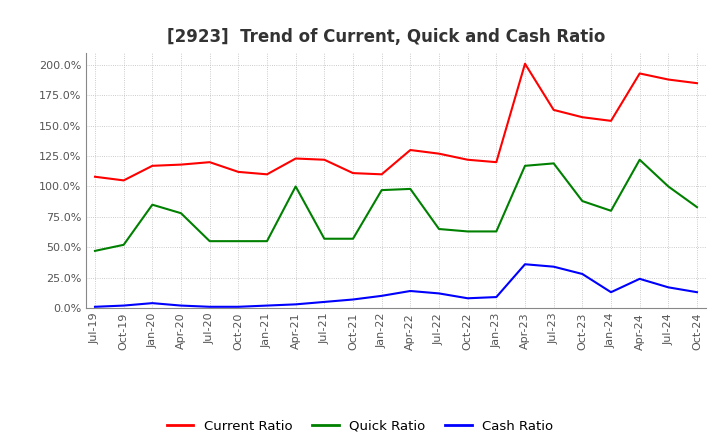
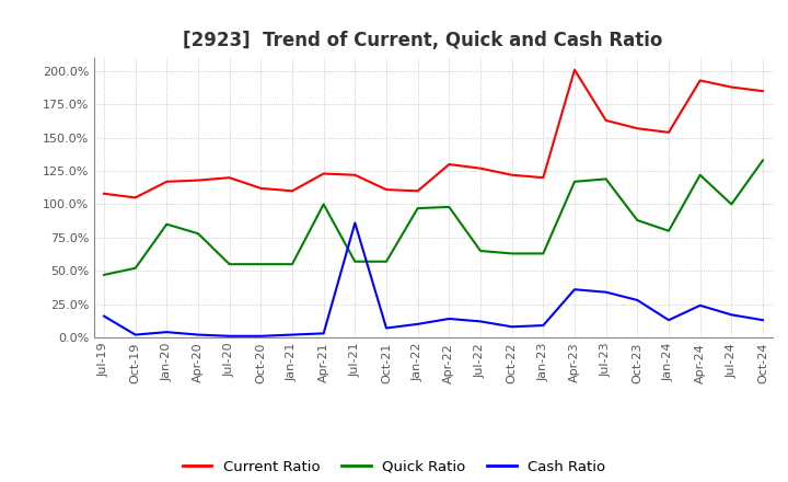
Cash Ratio/Jul-19: 1% -> 16%
Cash Ratio/Jul-21: 5% -> 86%
Quick Ratio/Oct-24: 83% -> 133%
